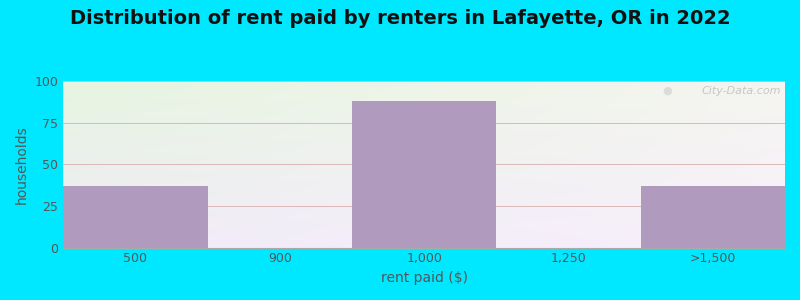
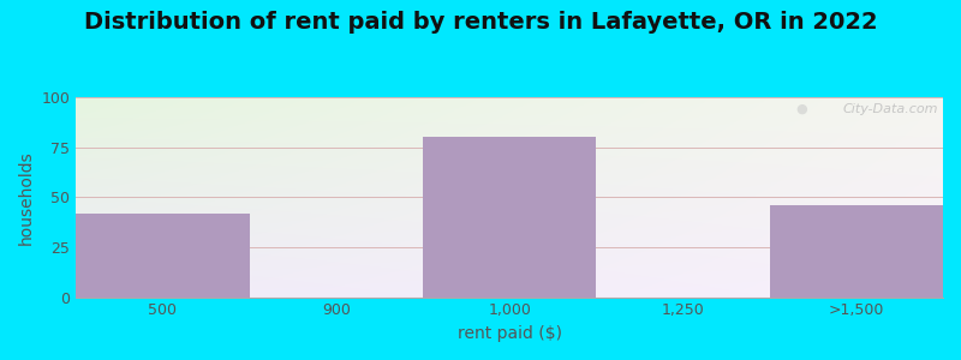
500: 37 -> 42
1,000: 88 -> 80
>1,500: 37 -> 46
